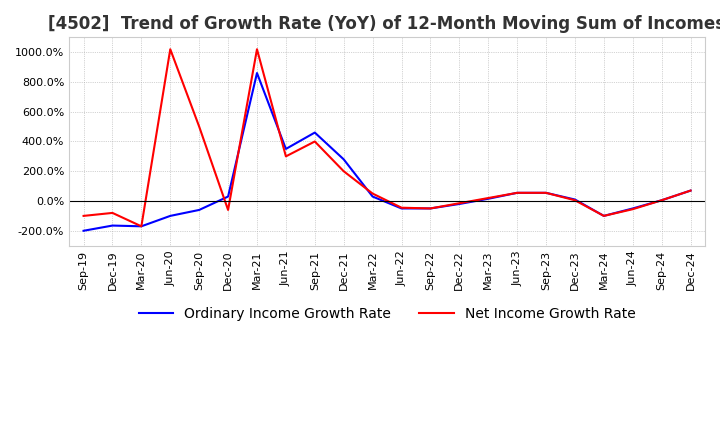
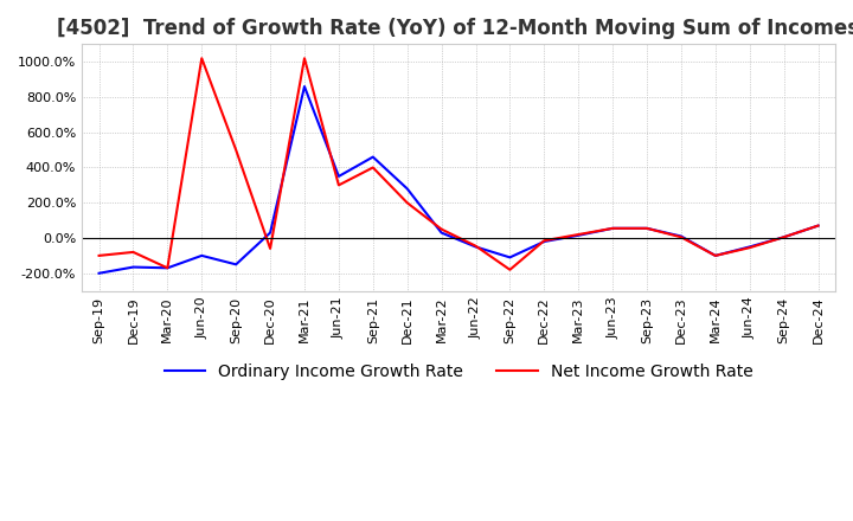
Ordinary Income Growth Rate/Sep-20: -60% -> -150%
Ordinary Income Growth Rate/Sep-22: -50% -> -110%
Net Income Growth Rate/Sep-22: -50% -> -180%
